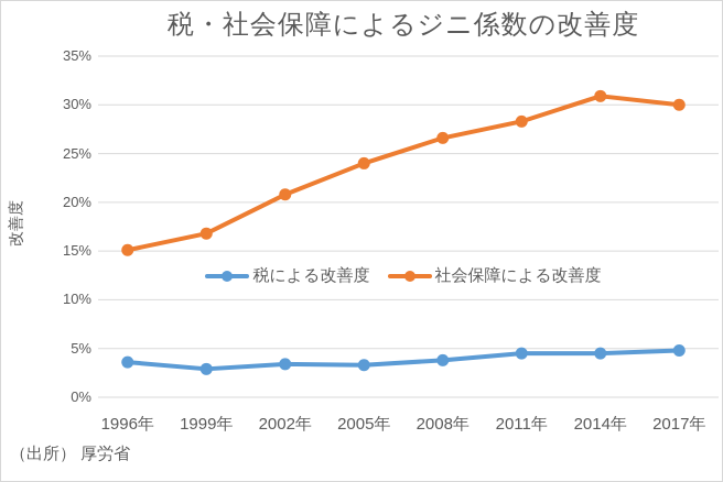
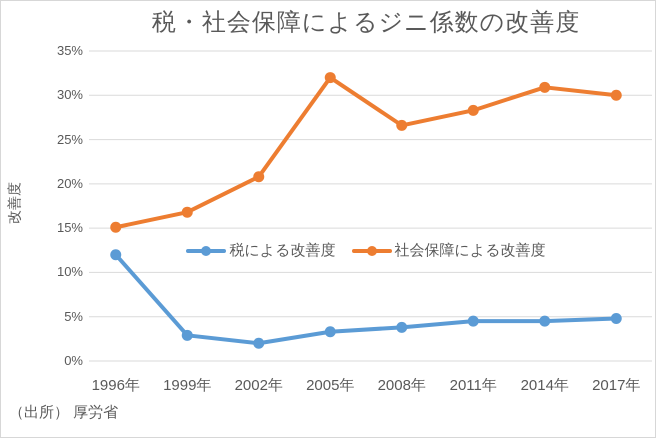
税による改善度/1996年: 4% -> 12%
税による改善度/2002年: 3% -> 2%
社会保障による改善度/2005年: 24% -> 32%
